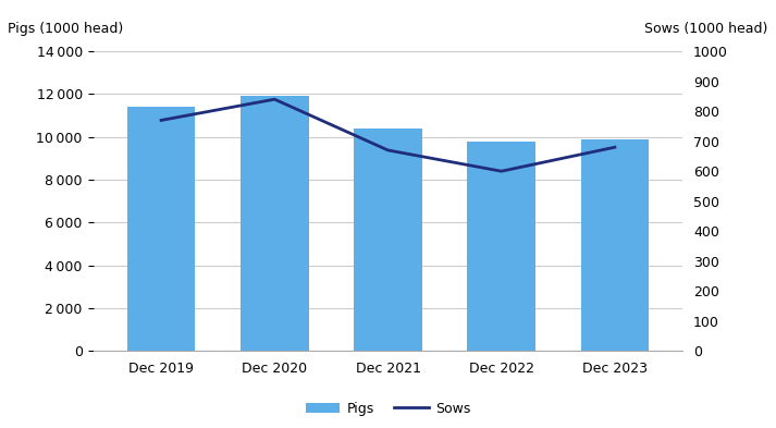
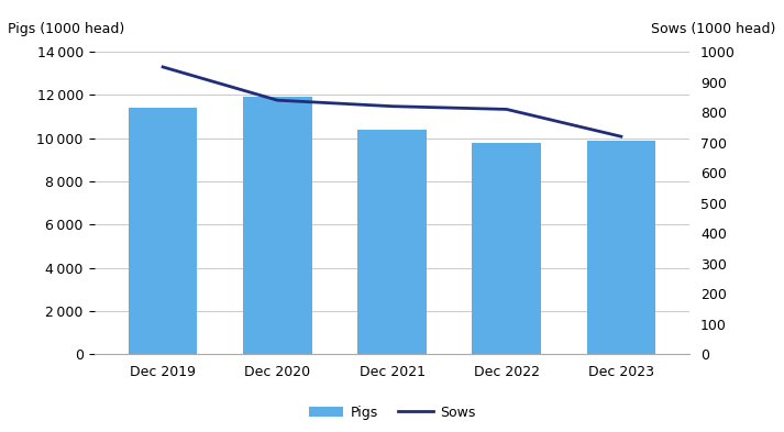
Sows/Dec 2019: 770 -> 950
Sows/Dec 2021: 670 -> 820
Sows/Dec 2022: 600 -> 810
Sows/Dec 2023: 680 -> 720
